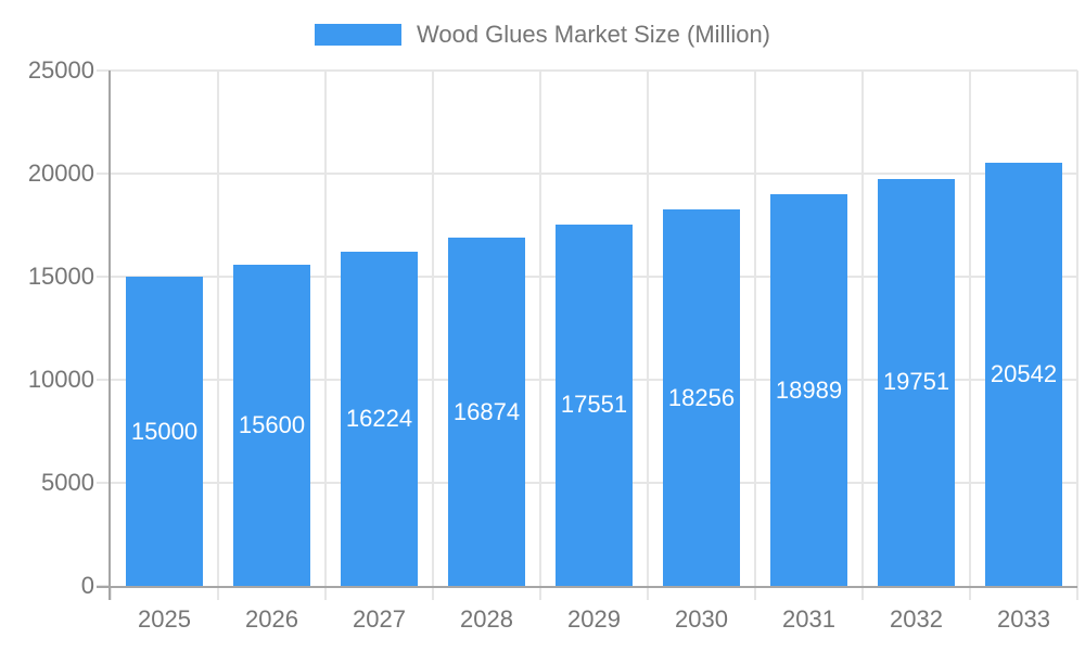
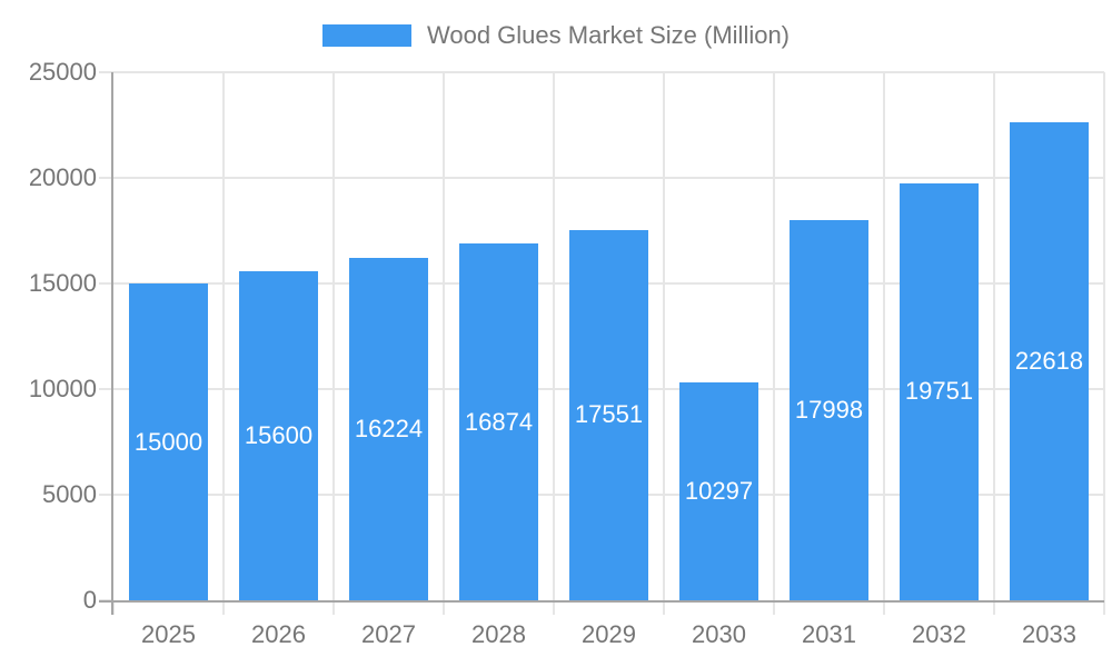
2030: 18256 -> 10297
2031: 18989 -> 17998
2033: 20542 -> 22618
